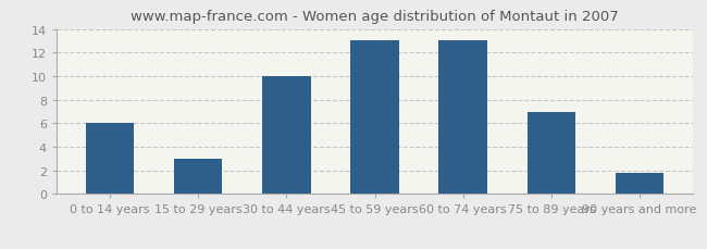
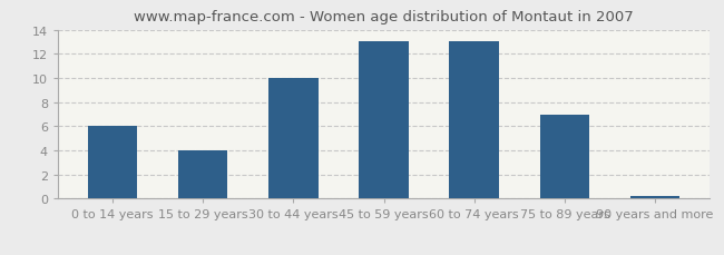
15 to 29 years: 3.0 -> 4.0
90 years and more: 1.8 -> 0.2
